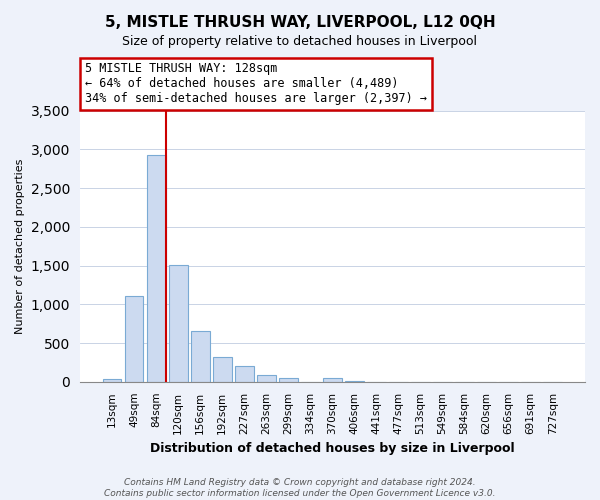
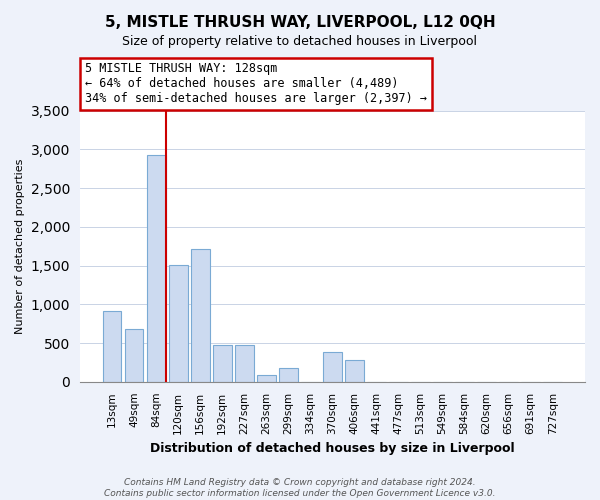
13sqm: 40 -> 920
49sqm: 1,110 -> 680
156sqm: 650 -> 1,720
192sqm: 320 -> 480
227sqm: 200 -> 480
299sqm: 60 -> 180
370sqm: 40 -> 380
406sqm: 10 -> 280
